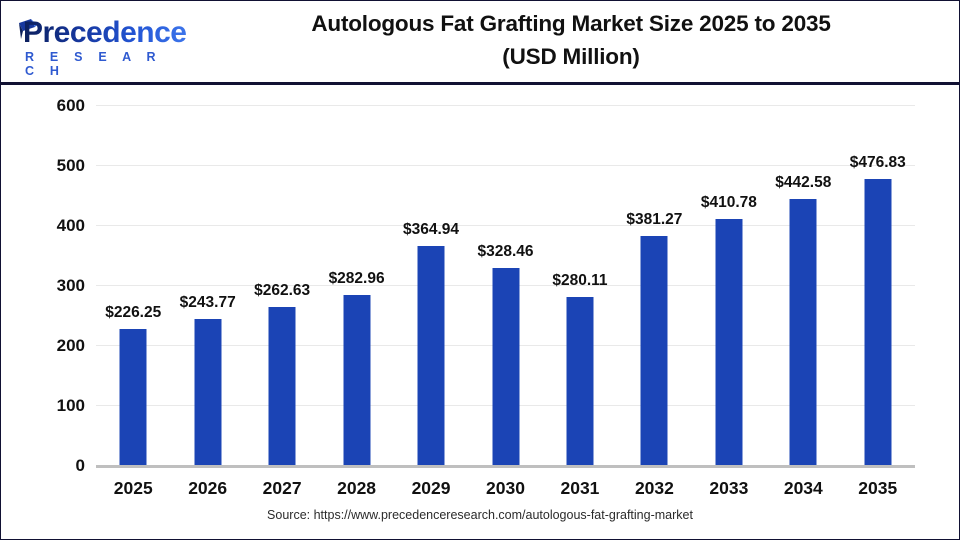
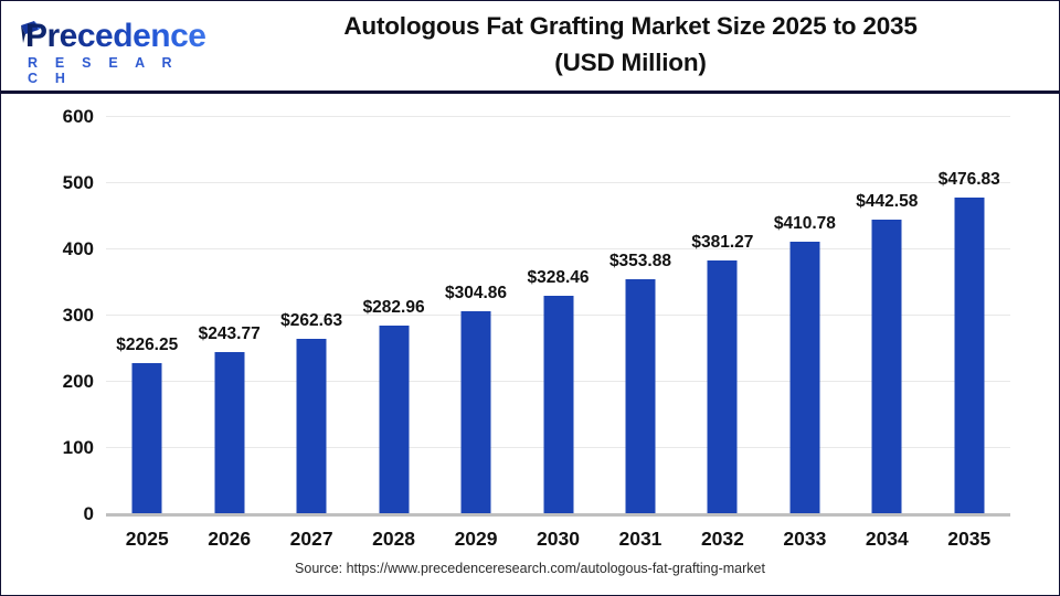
2029: $364.94 -> $304.86
2031: $280.11 -> $353.88
